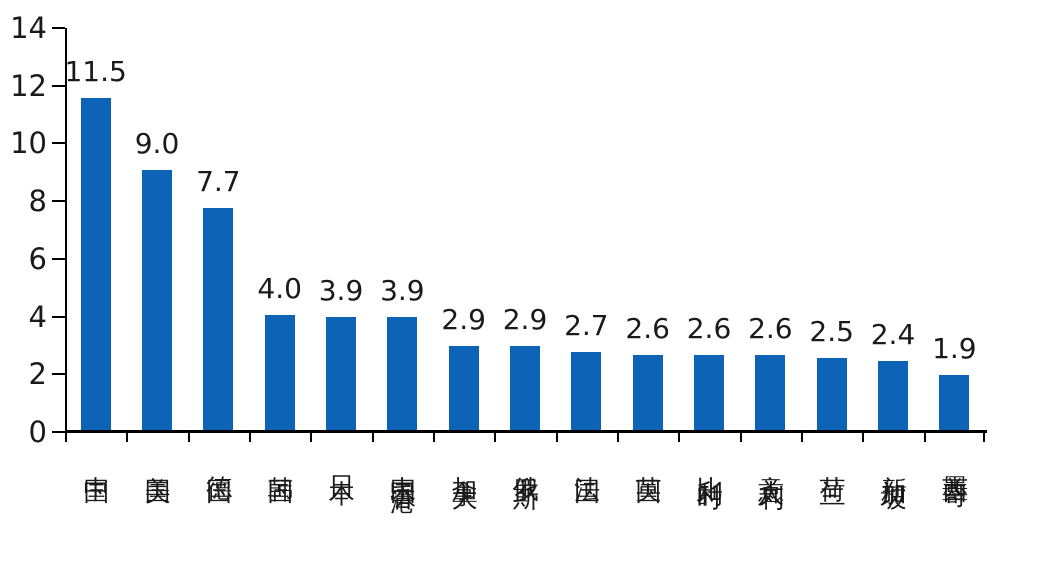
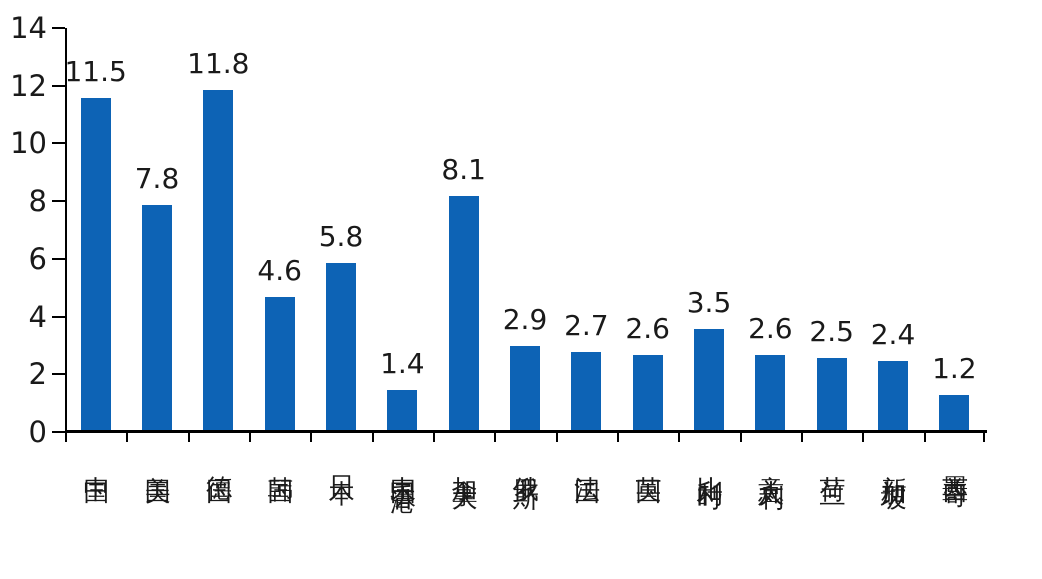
美国: 9.0 -> 7.8
德国: 7.7 -> 11.8
韩国: 4.0 -> 4.6
日本: 3.9 -> 5.8
中国香港: 3.9 -> 1.4
加拿大: 2.9 -> 8.1
比利时: 2.6 -> 3.5
墨西哥: 1.9 -> 1.2
